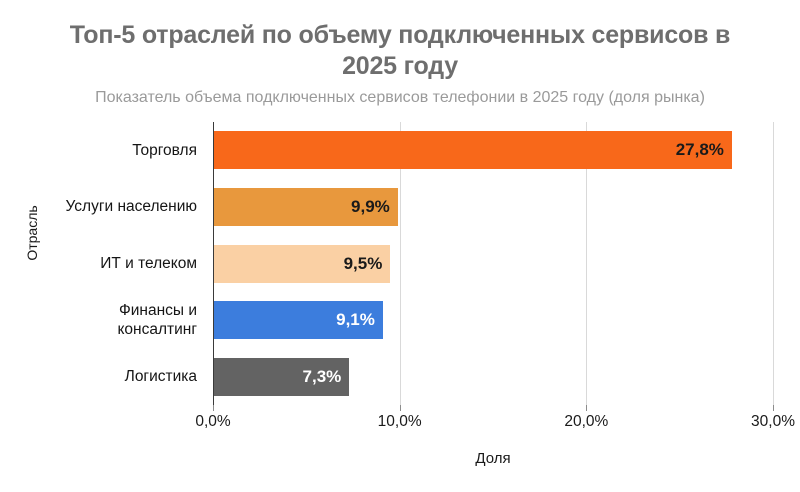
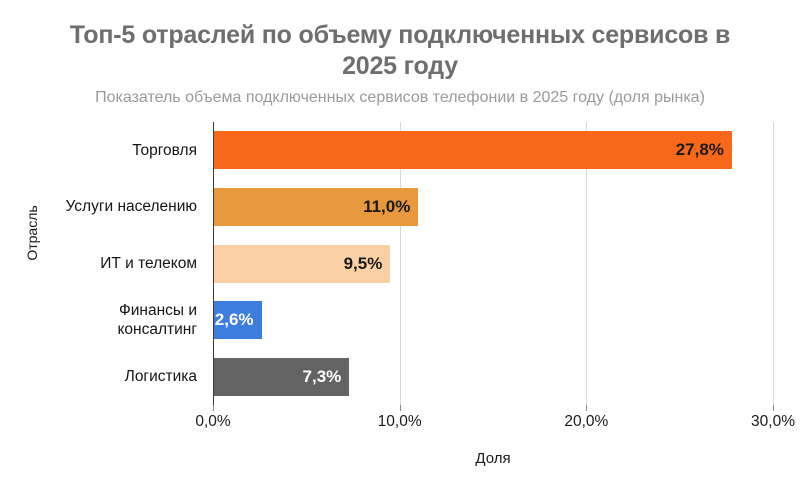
Услуги населению: 9,9% -> 11,0%
Финансы и консалтинг: 9,1% -> 2,6%
